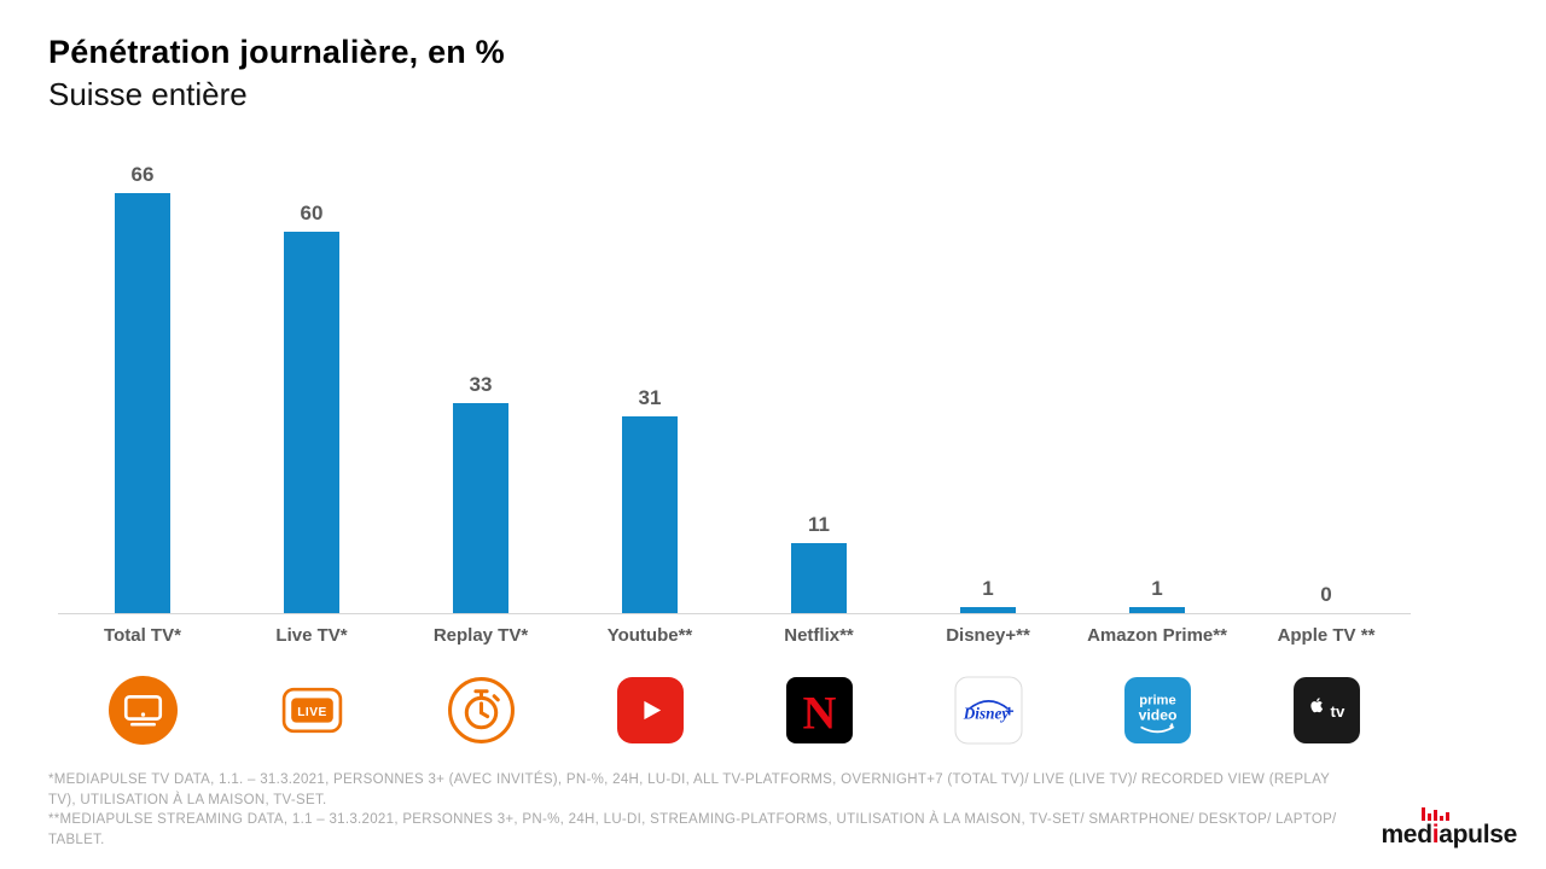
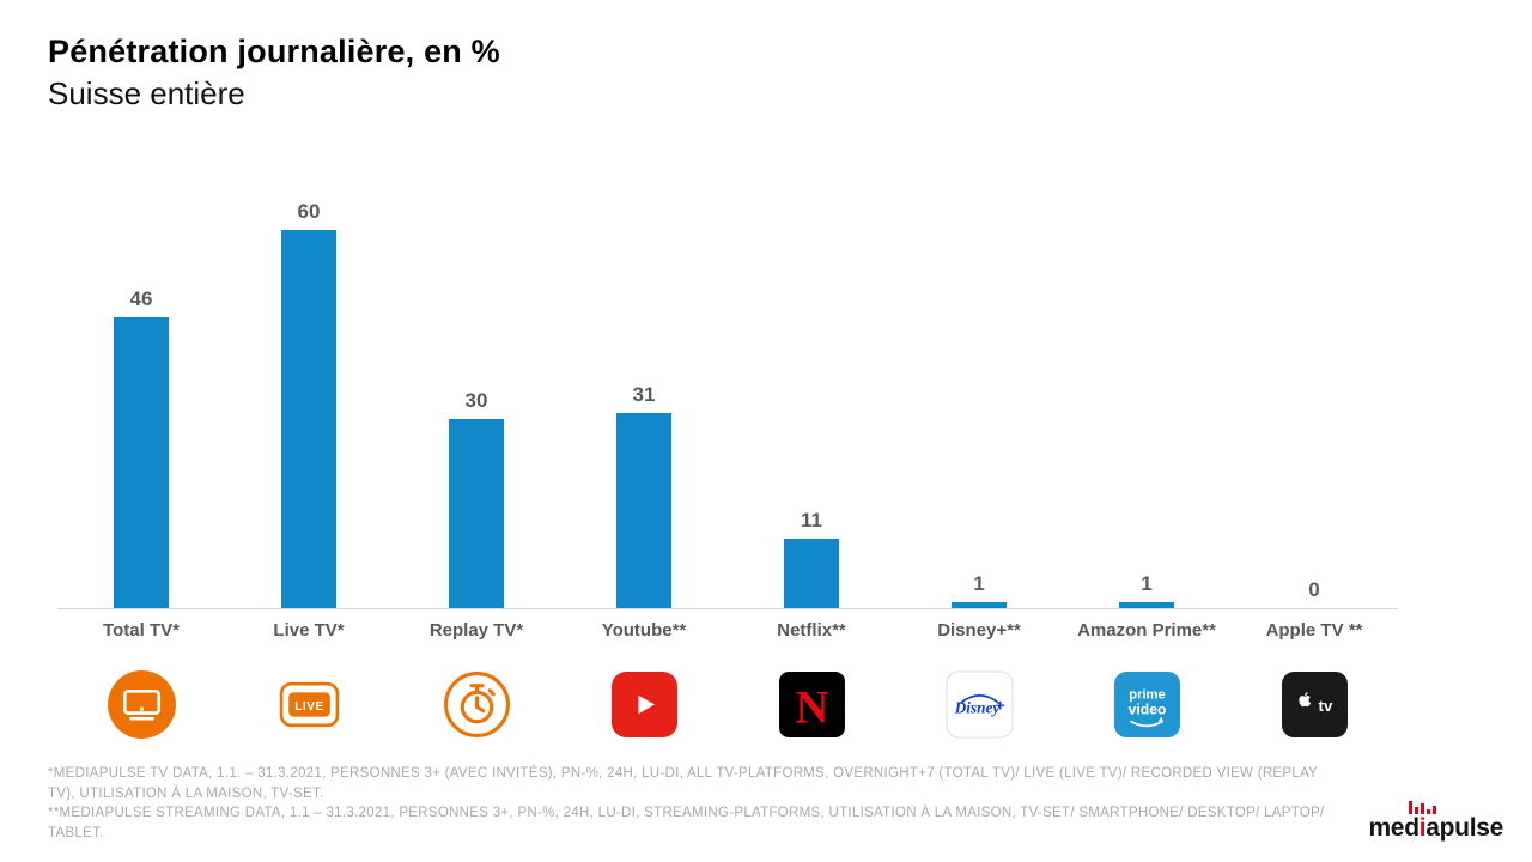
Total TV*: 66 -> 46
Replay TV*: 33 -> 30
